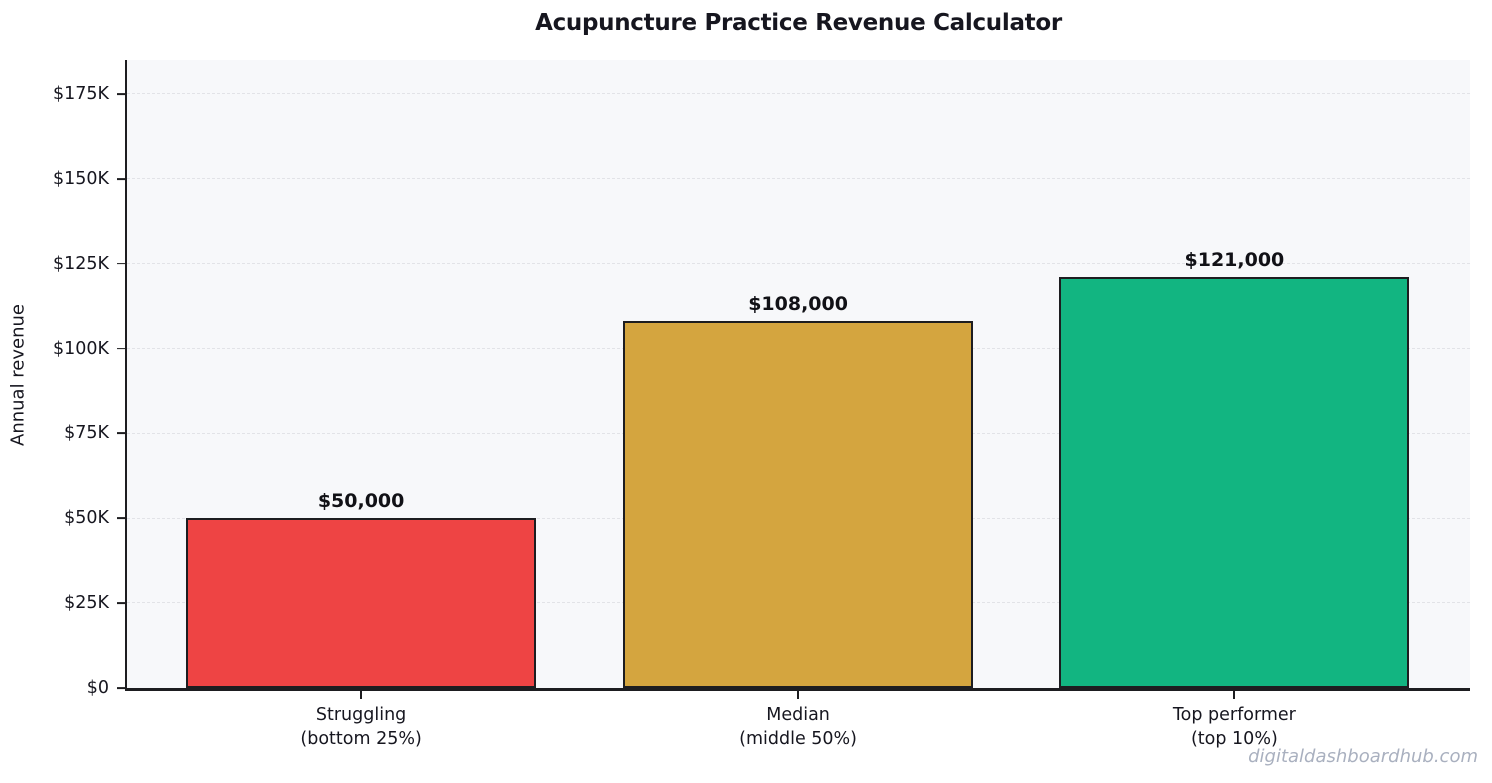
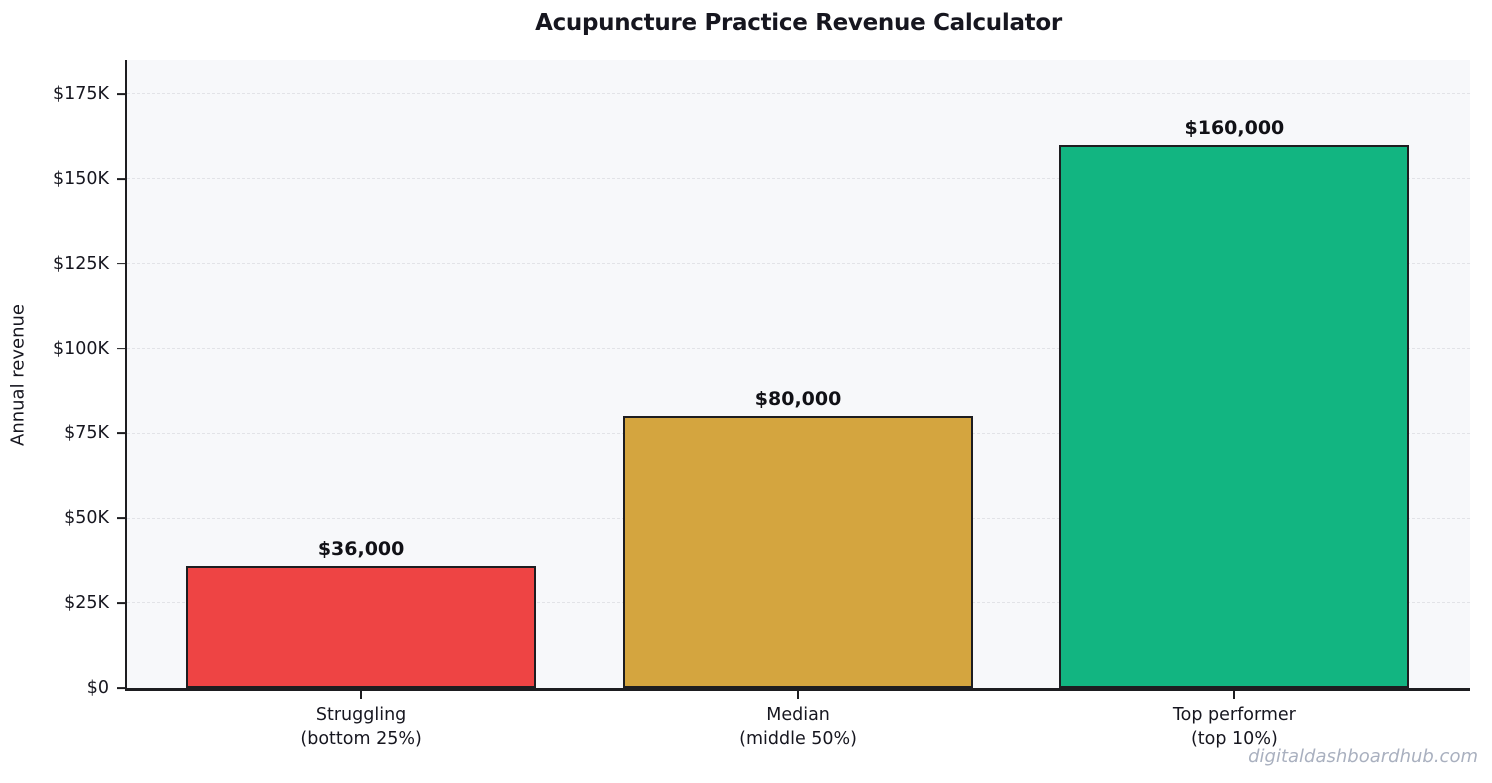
Struggling (bottom 25%): $50,000 -> $36,000
Median (middle 50%): $108,000 -> $80,000
Top performer (top 10%): $121,000 -> $160,000
